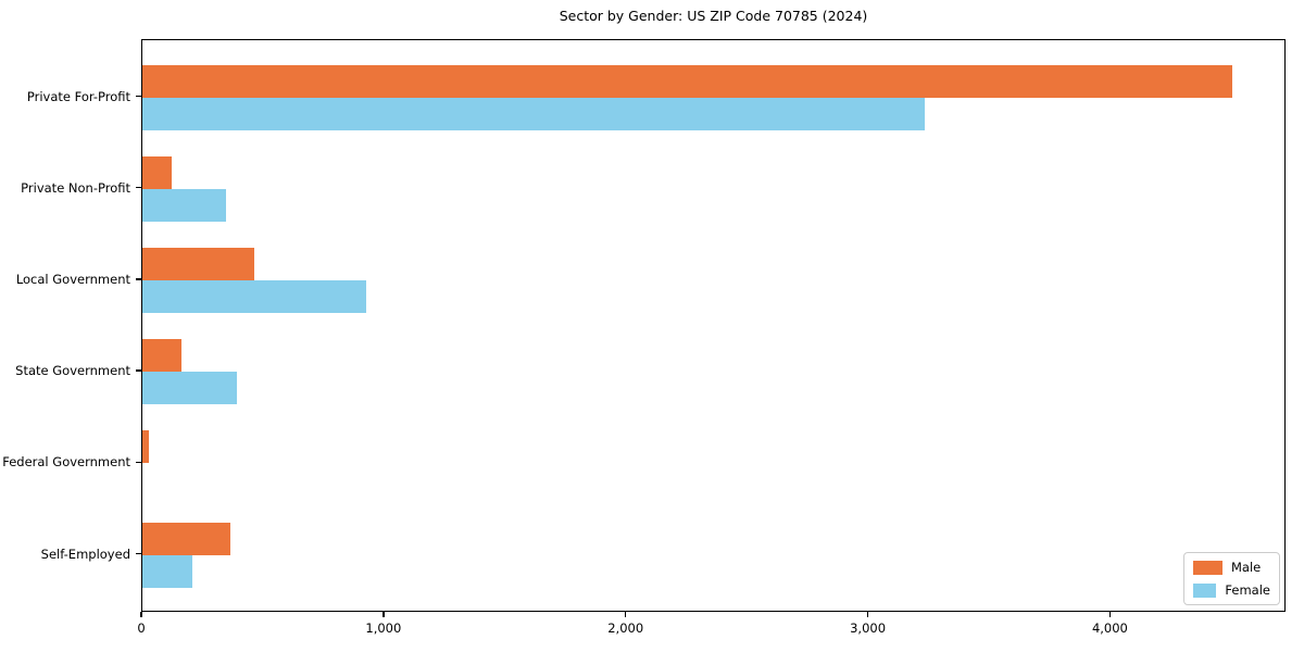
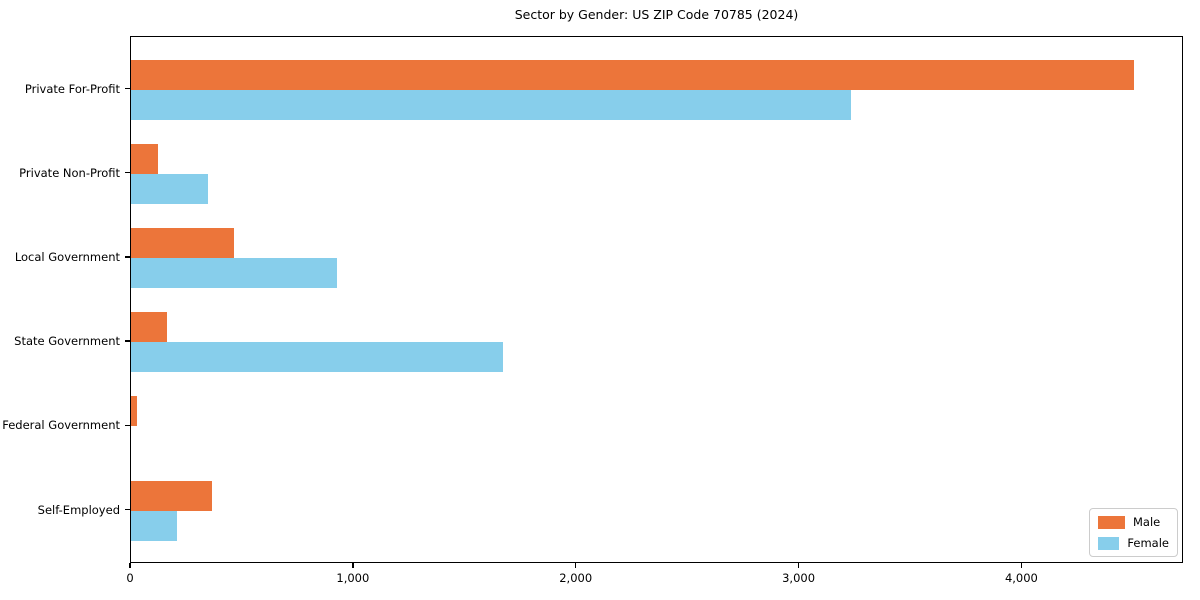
Female/State Government: 390 -> 1670
